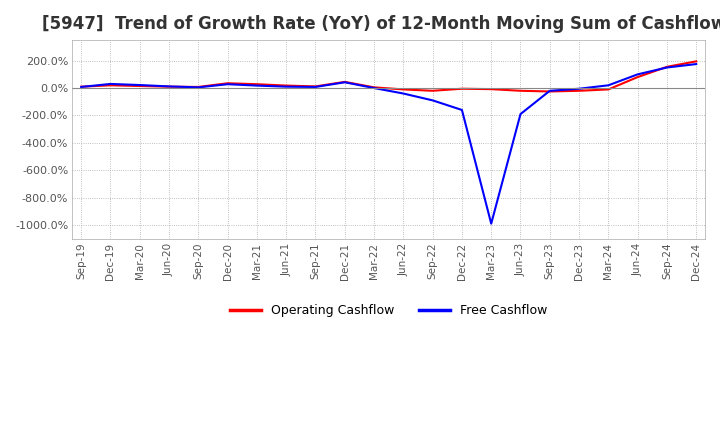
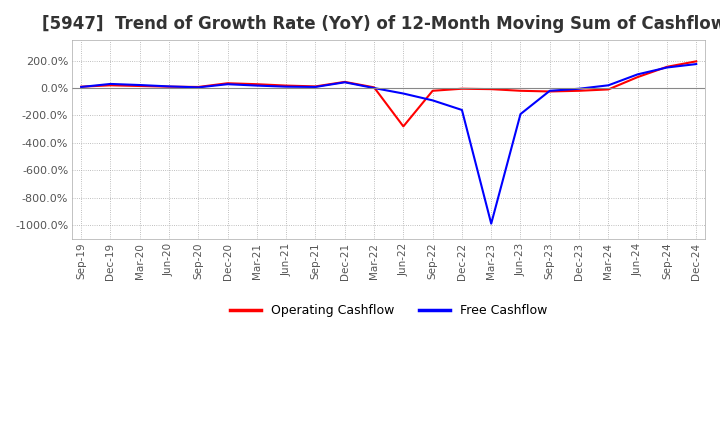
Operating Cashflow/Jun-22: -10% -> -280%
